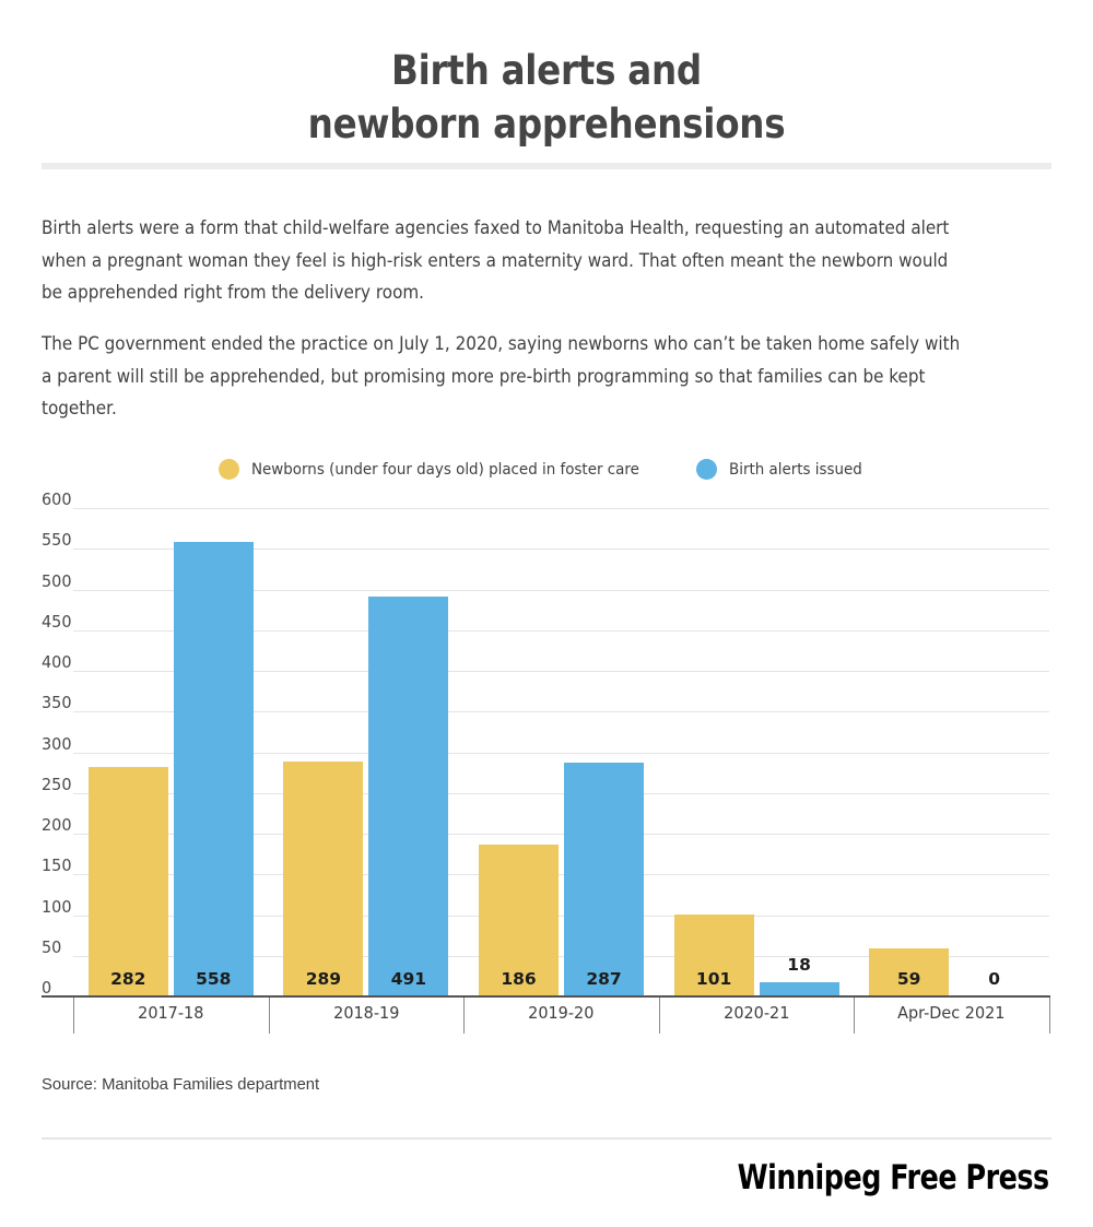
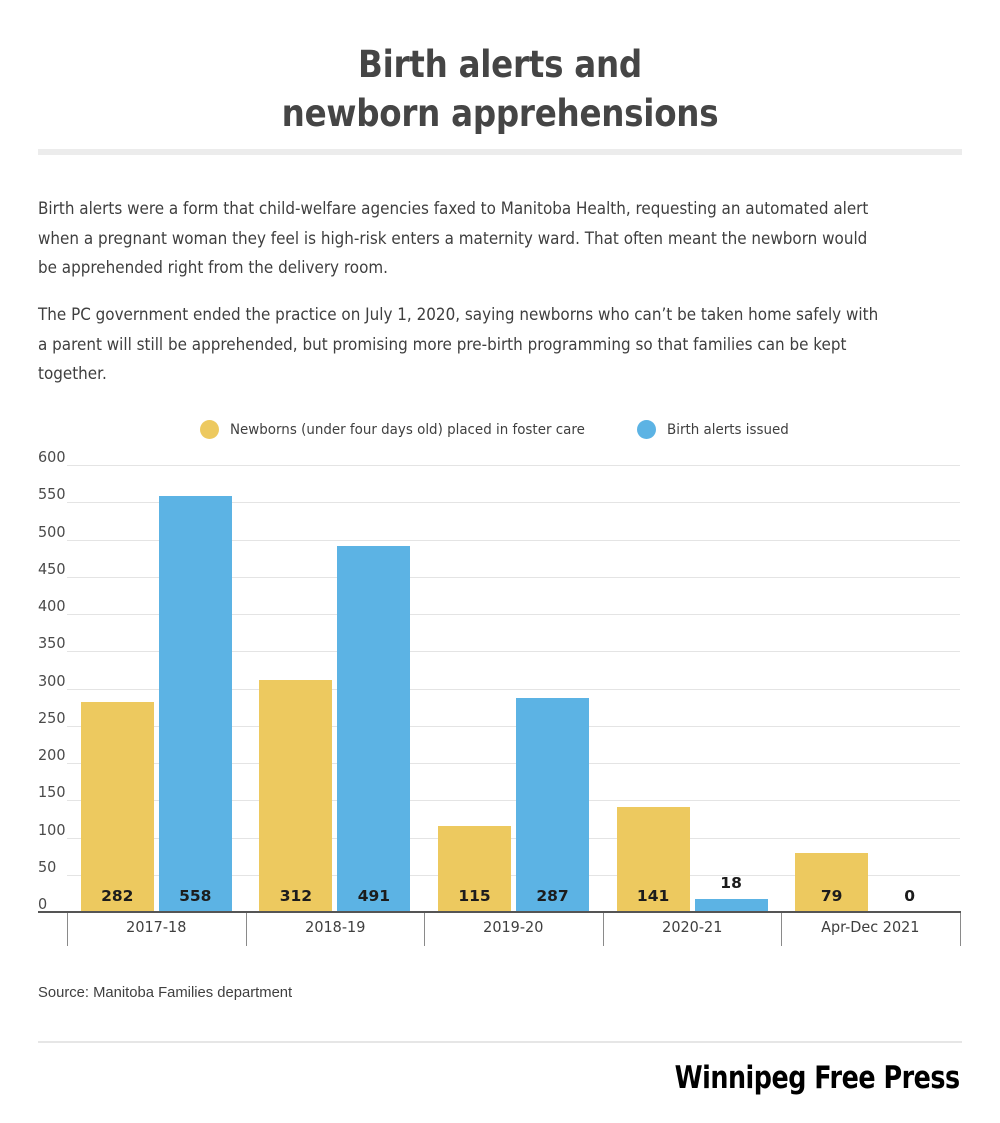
Newborns (under four days old) placed in foster care/2018-19: 289 -> 312
Newborns (under four days old) placed in foster care/2019-20: 186 -> 115
Newborns (under four days old) placed in foster care/2020-21: 101 -> 141
Newborns (under four days old) placed in foster care/Apr-Dec 2021: 59 -> 79
